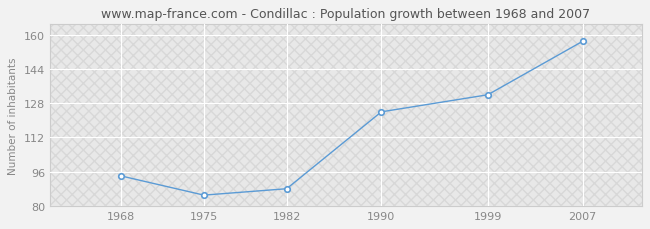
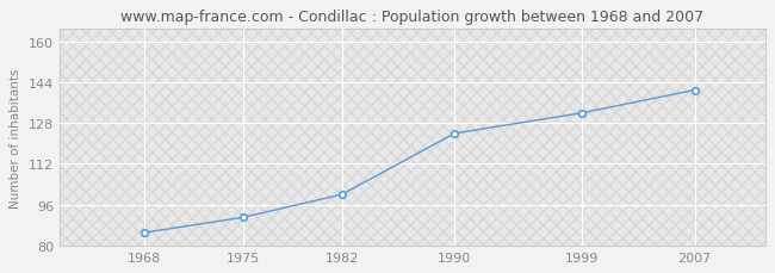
1968: 94 -> 85
1975: 85 -> 91
1982: 88 -> 100
2007: 157 -> 141
